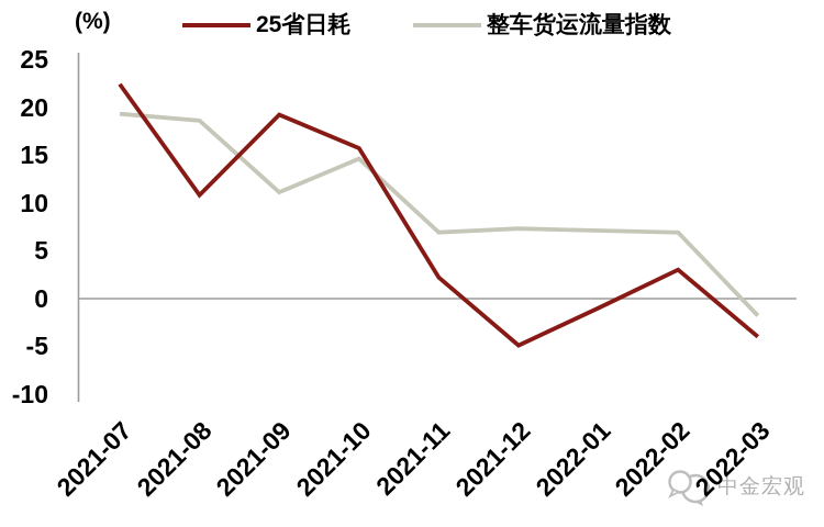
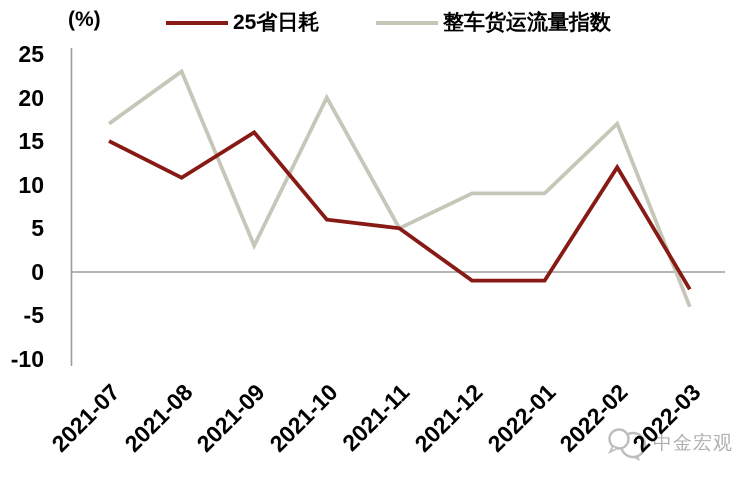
25省日耗/2021-07: 22 -> 15
整车货运流量指数/2021-07: 19 -> 17
整车货运流量指数/2021-08: 19 -> 23
25省日耗/2021-09: 19 -> 16
整车货运流量指数/2021-09: 11 -> 3
25省日耗/2021-10: 16 -> 6
整车货运流量指数/2021-10: 15 -> 20
25省日耗/2021-11: 2 -> 5
整车货运流量指数/2021-11: 7 -> 5
25省日耗/2021-12: -5 -> -1
整车货运流量指数/2021-12: 7 -> 9
整车货运流量指数/2022-01: 7 -> 9
25省日耗/2022-02: 3 -> 12
整车货运流量指数/2022-02: 7 -> 17
25省日耗/2022-03: -4 -> -2
整车货运流量指数/2022-03: -2 -> -4
